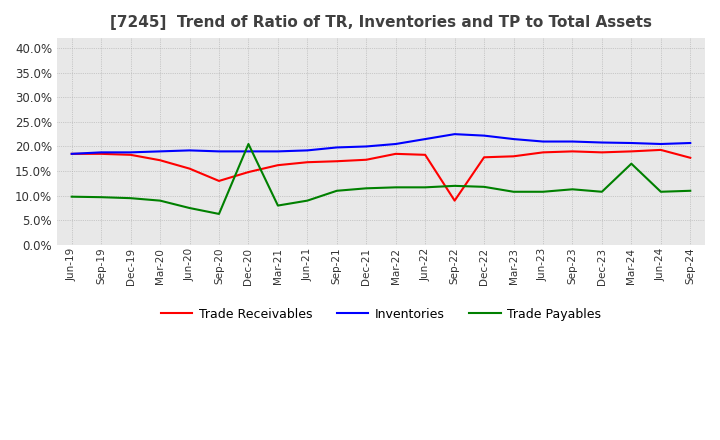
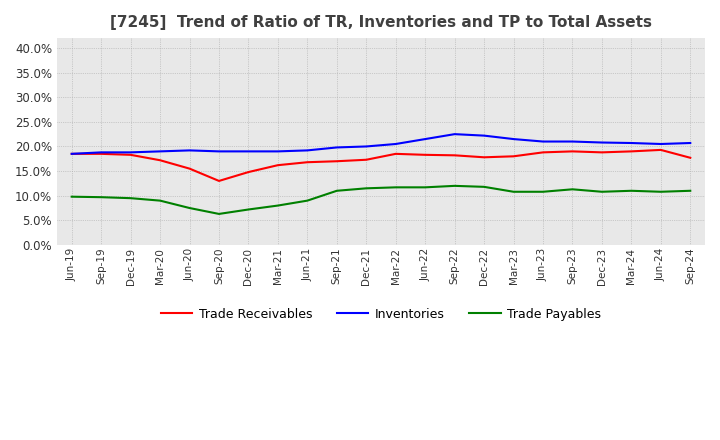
Trade Payables/Dec-20: 20.5% -> 7.2%
Trade Receivables/Sep-22: 9.0% -> 18.2%
Trade Payables/Mar-24: 16.5% -> 11.0%
